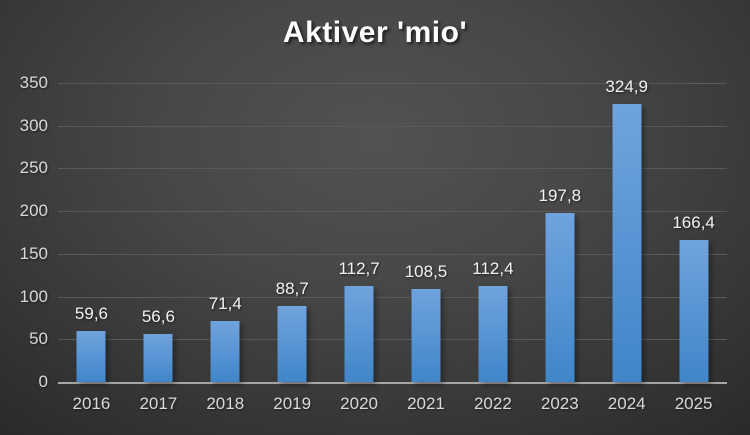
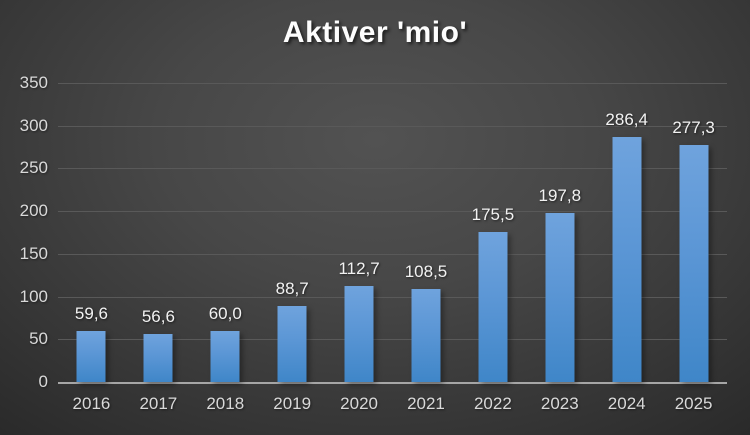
2018: 71,4 -> 60,0
2022: 112,4 -> 175,5
2024: 324,9 -> 286,4
2025: 166,4 -> 277,3
